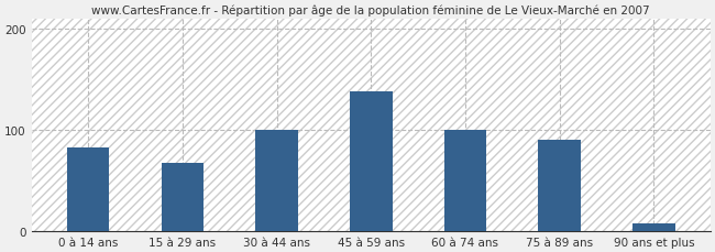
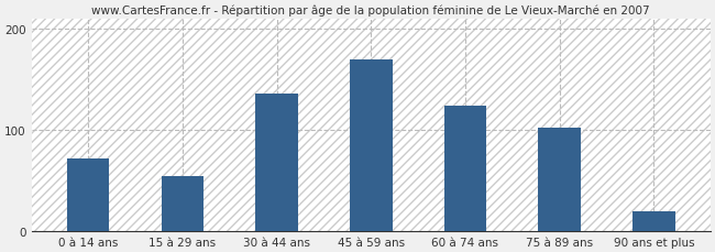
0 à 14 ans: 83 -> 72
15 à 29 ans: 68 -> 54
30 à 44 ans: 100 -> 136
45 à 59 ans: 138 -> 170
60 à 74 ans: 100 -> 124
75 à 89 ans: 90 -> 102
90 ans et plus: 8 -> 20
